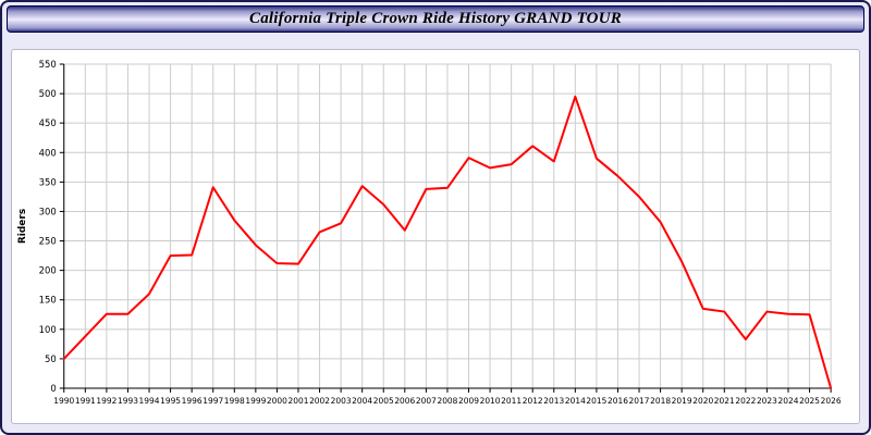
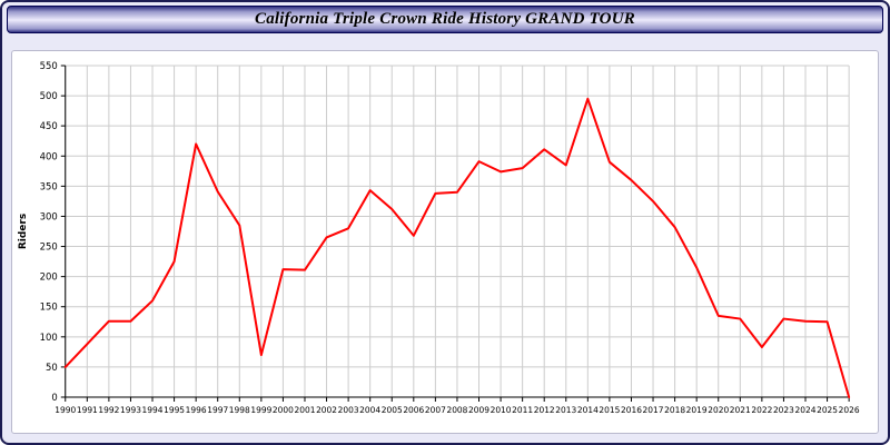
1996: 230 -> 420
1999: 240 -> 70
